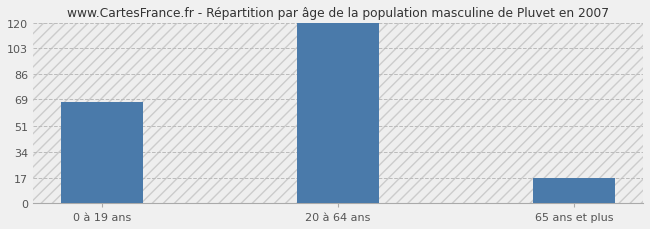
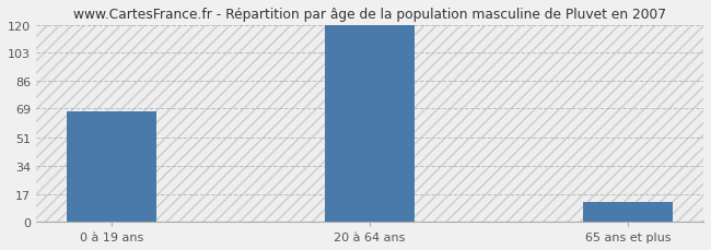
65 ans et plus: 17 -> 12
